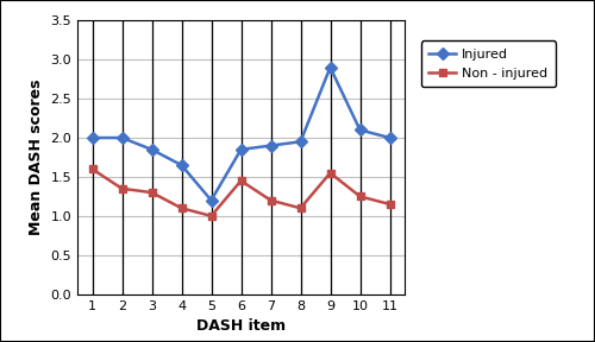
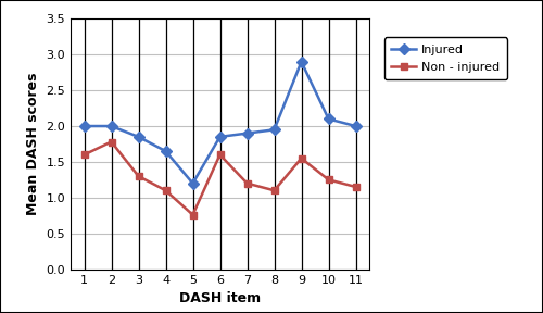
Non - injured/2: 1.35 -> 1.78
Non - injured/5: 1.00 -> 0.76
Non - injured/6: 1.45 -> 1.60
